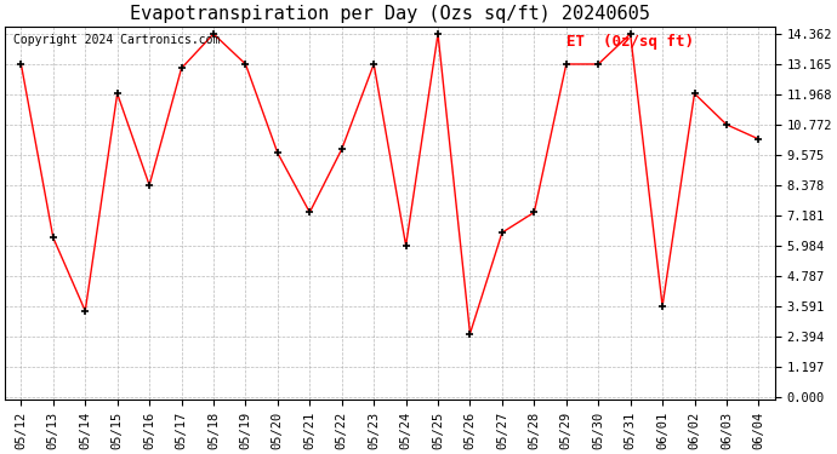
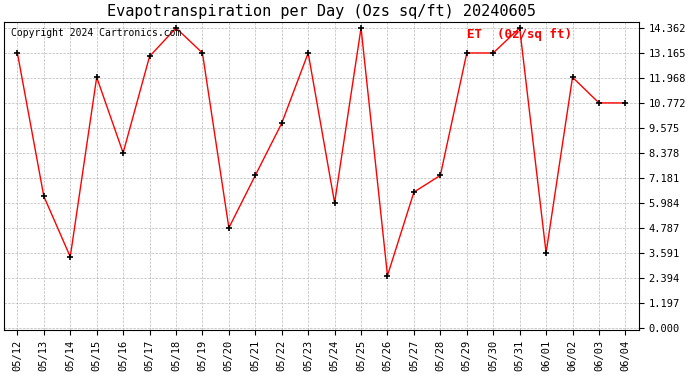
05/20: 9.65 -> 4.79
06/04: 10.20 -> 10.77
